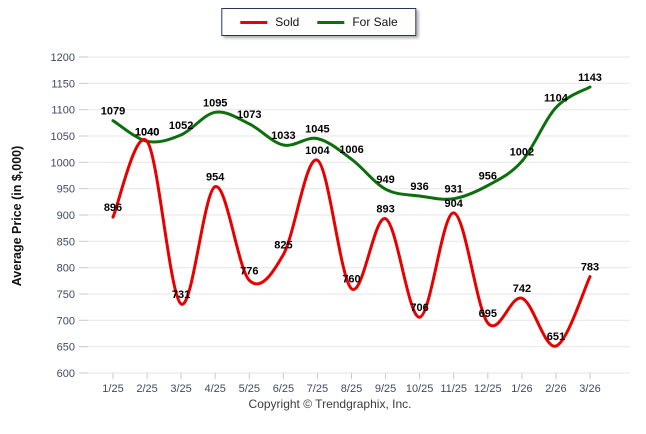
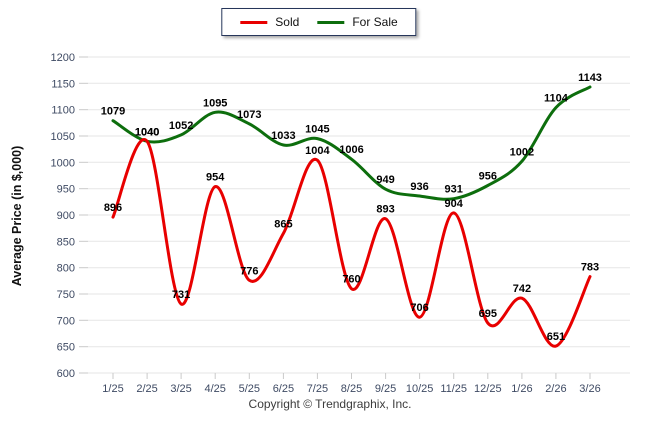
Sold/6/25: 825 -> 865
